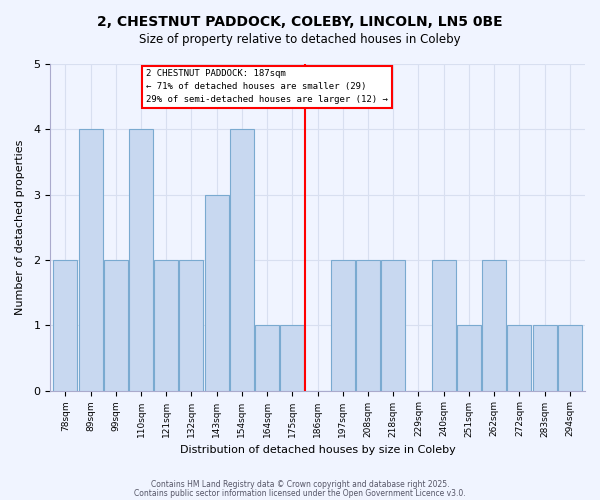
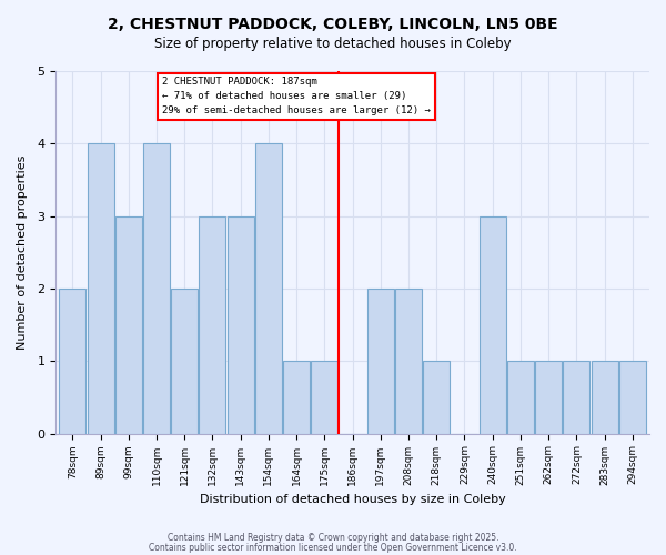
99sqm: 2 -> 3
132sqm: 2 -> 3
218sqm: 2 -> 1
240sqm: 2 -> 3
262sqm: 2 -> 1
